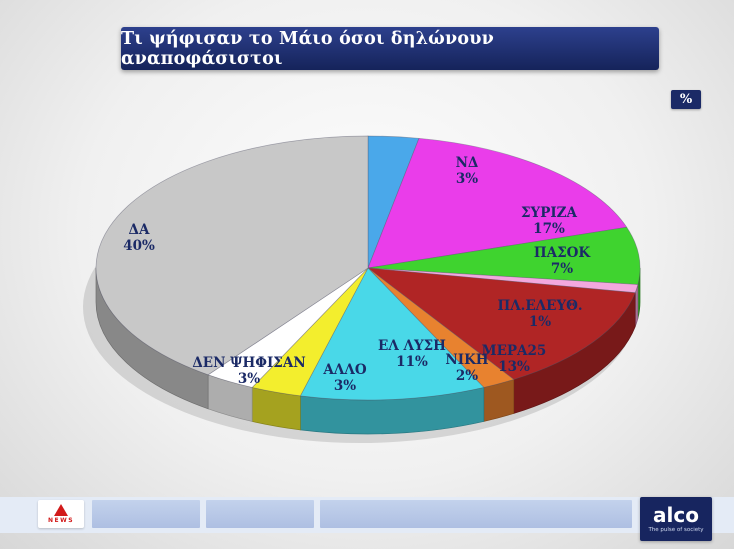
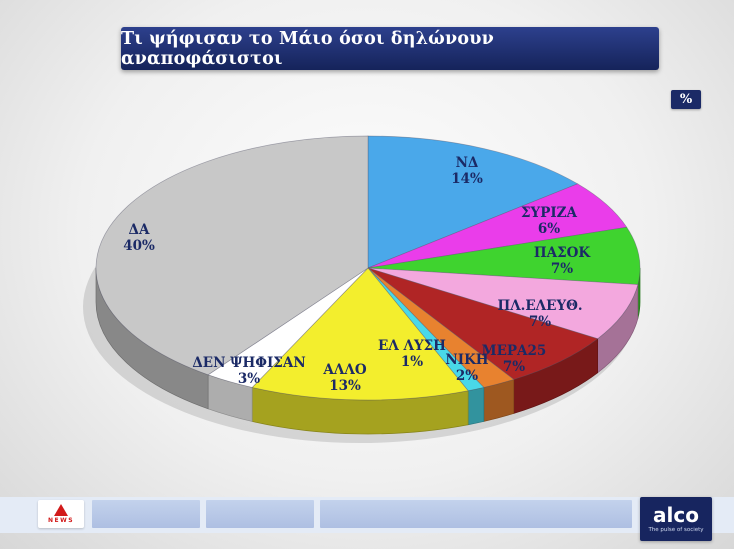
ΝΔ: 3% -> 14%
ΣΥΡΙΖΑ: 17% -> 6%
ΠΛ.ΕΛΕΥΘ.: 1% -> 7%
ΜΕΡΑ25: 13% -> 7%
ΕΛ ΛΥΣΗ: 11% -> 1%
ΑΛΛΟ: 3% -> 13%
